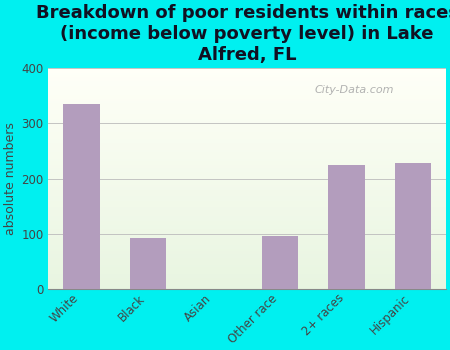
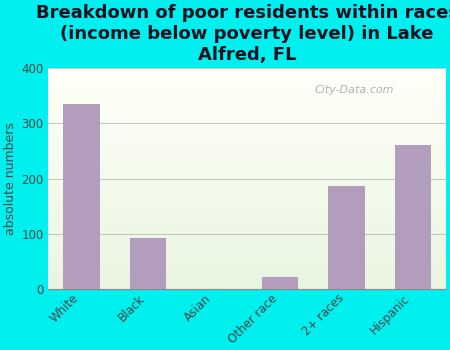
Other race: 96 -> 22
2+ races: 225 -> 186
Hispanic: 228 -> 260
